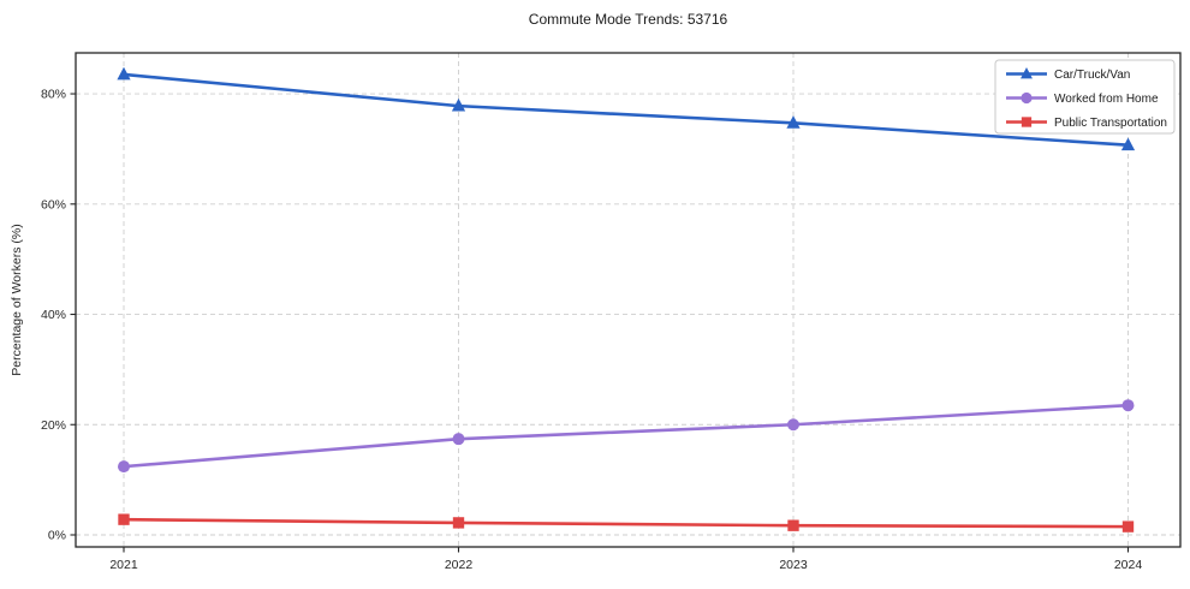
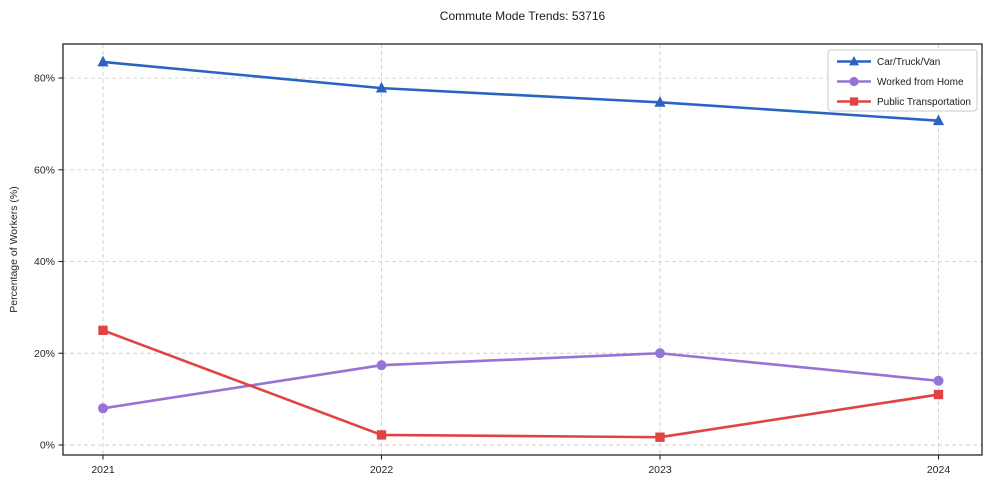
Worked from Home/2021: 12% -> 8%
Public Transportation/2021: 3% -> 25%
Worked from Home/2024: 24% -> 14%
Public Transportation/2024: 2% -> 11%
